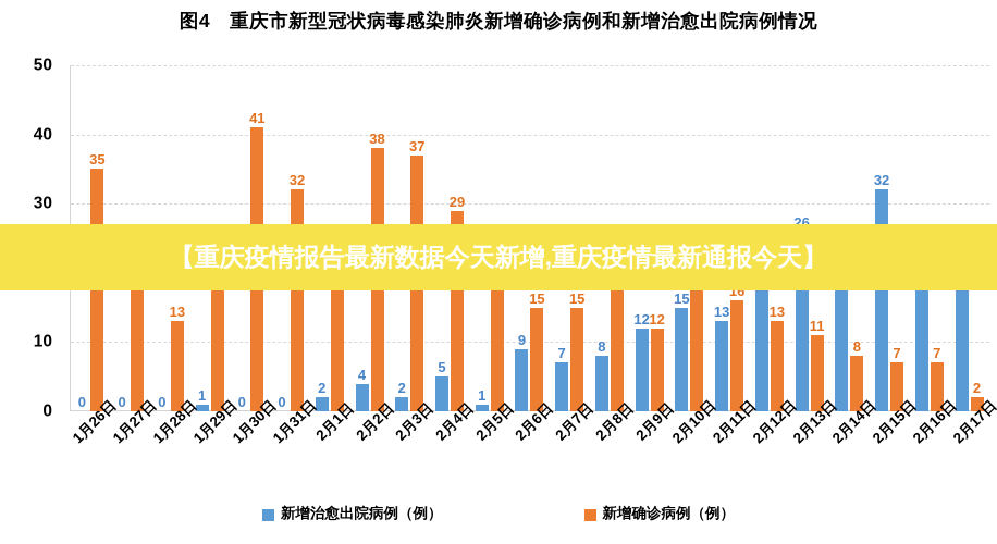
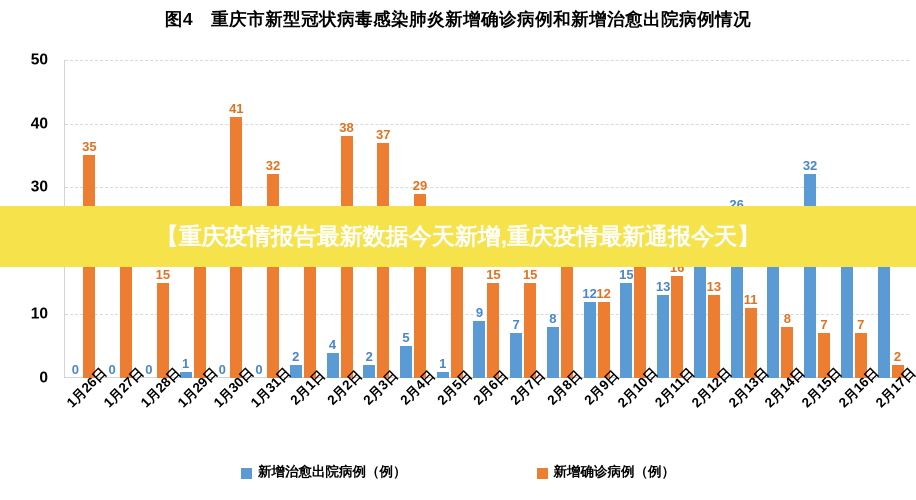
新增确诊病例（例）/1月28日: 13 -> 15
新增治愈出院病例（例）/2月16日: 19 -> 22
